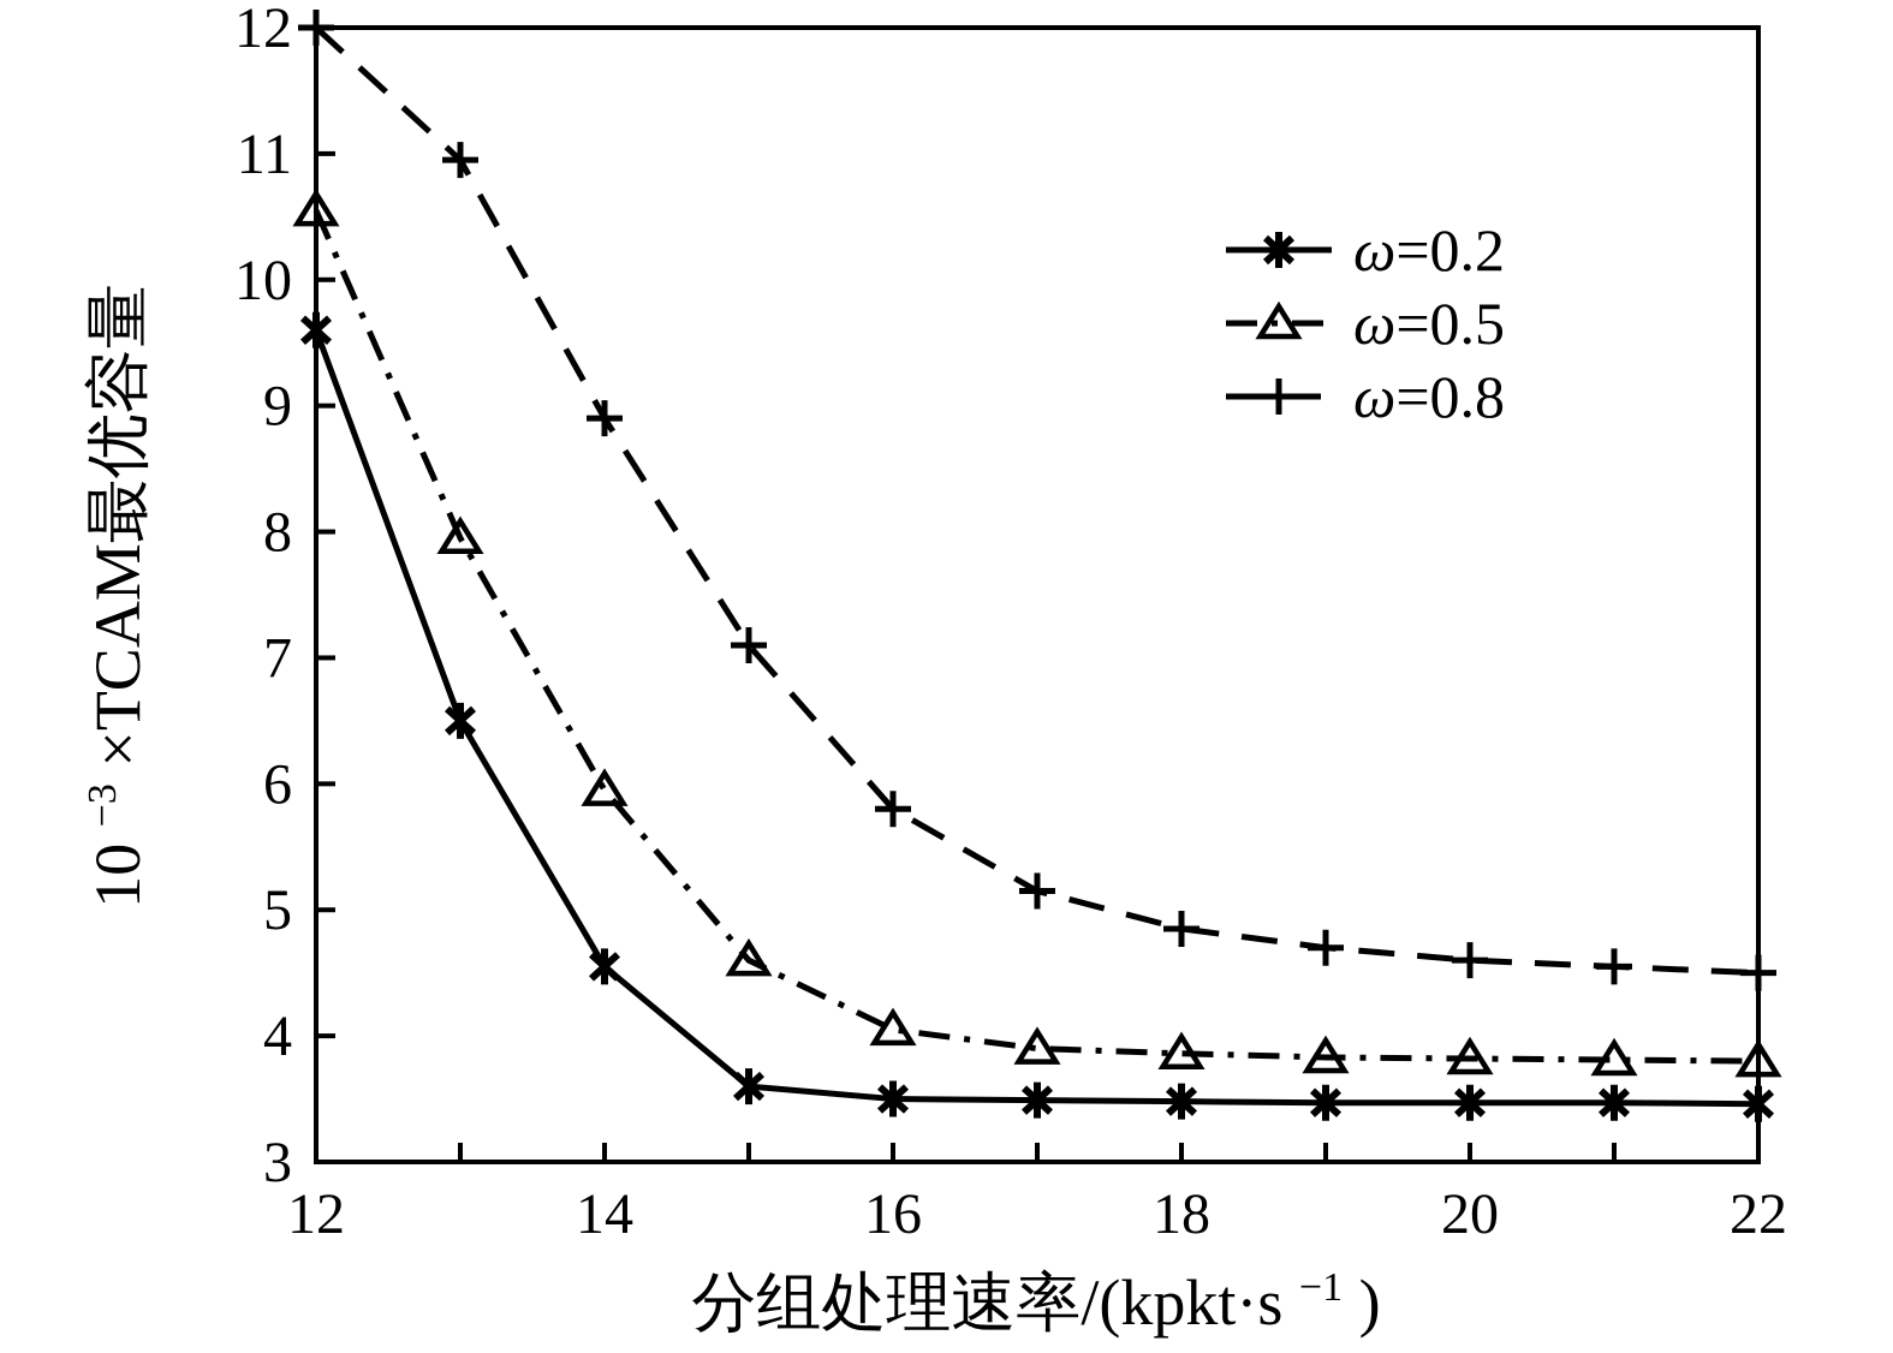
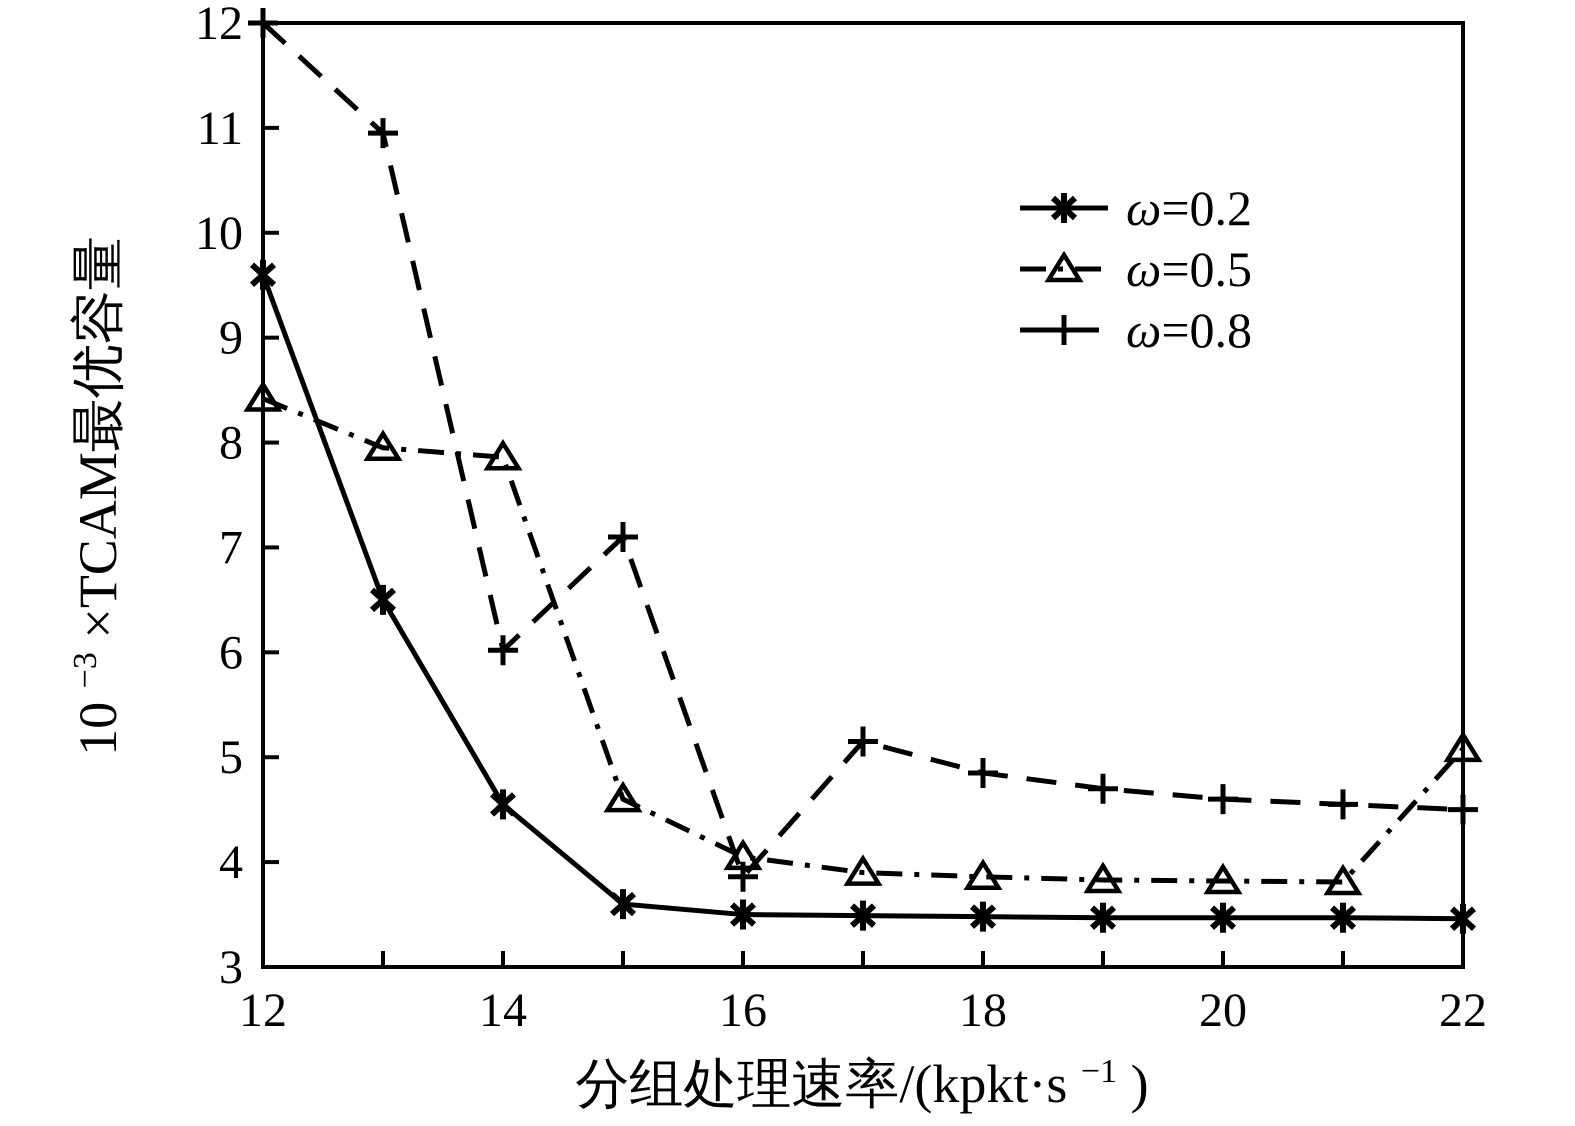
ω=0.5/12: 10.55 -> 8.42
ω=0.5/14: 5.95 -> 7.86
ω=0.8/14: 8.90 -> 6.02
ω=0.8/16: 5.80 -> 3.86
ω=0.5/22: 3.80 -> 5.08
